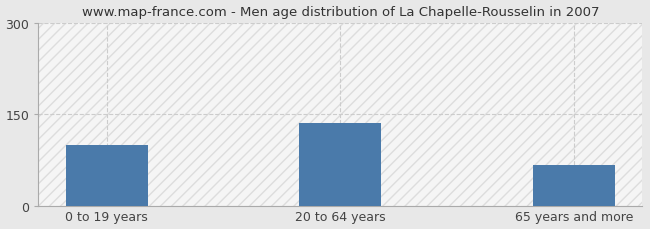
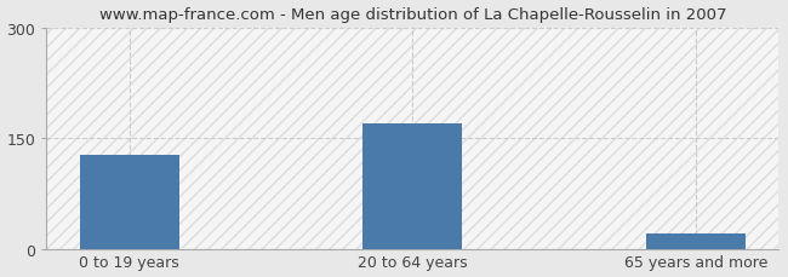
0 to 19 years: 100 -> 128
20 to 64 years: 136 -> 170
65 years and more: 66 -> 20
